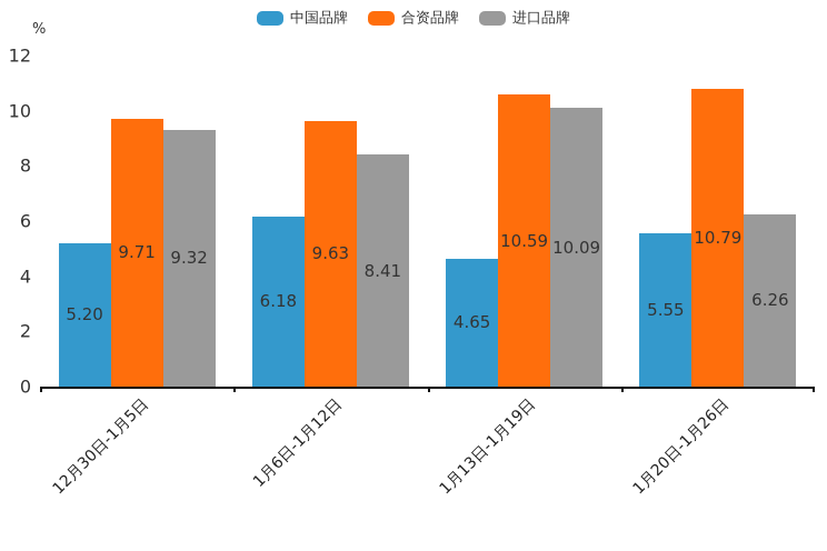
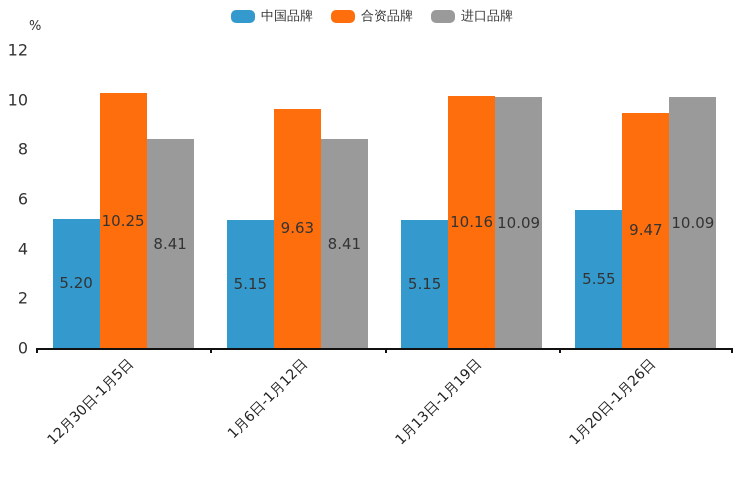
合资品牌/12月30日-1月5日: 9.71 -> 10.25
进口品牌/12月30日-1月5日: 9.32 -> 8.41
中国品牌/1月6日-1月12日: 6.18 -> 5.15
中国品牌/1月13日-1月19日: 4.65 -> 5.15
合资品牌/1月13日-1月19日: 10.59 -> 10.16
合资品牌/1月20日-1月26日: 10.79 -> 9.47
进口品牌/1月20日-1月26日: 6.26 -> 10.09
